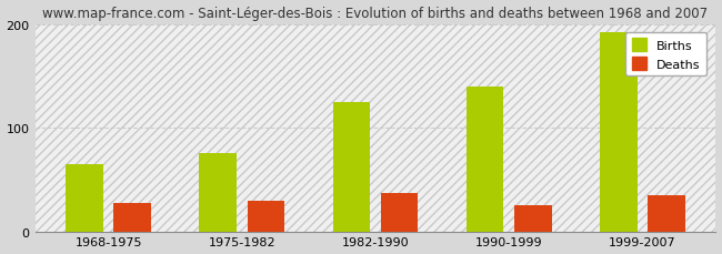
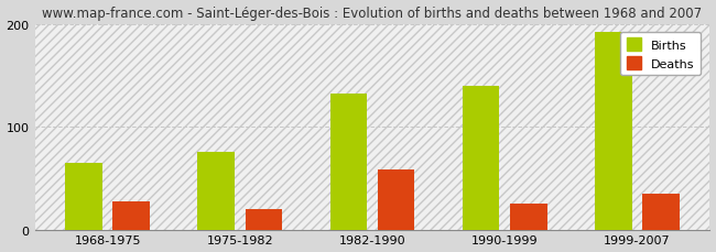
Deaths/1975-1982: 30 -> 20
Births/1982-1990: 125 -> 132
Deaths/1982-1990: 37 -> 58
